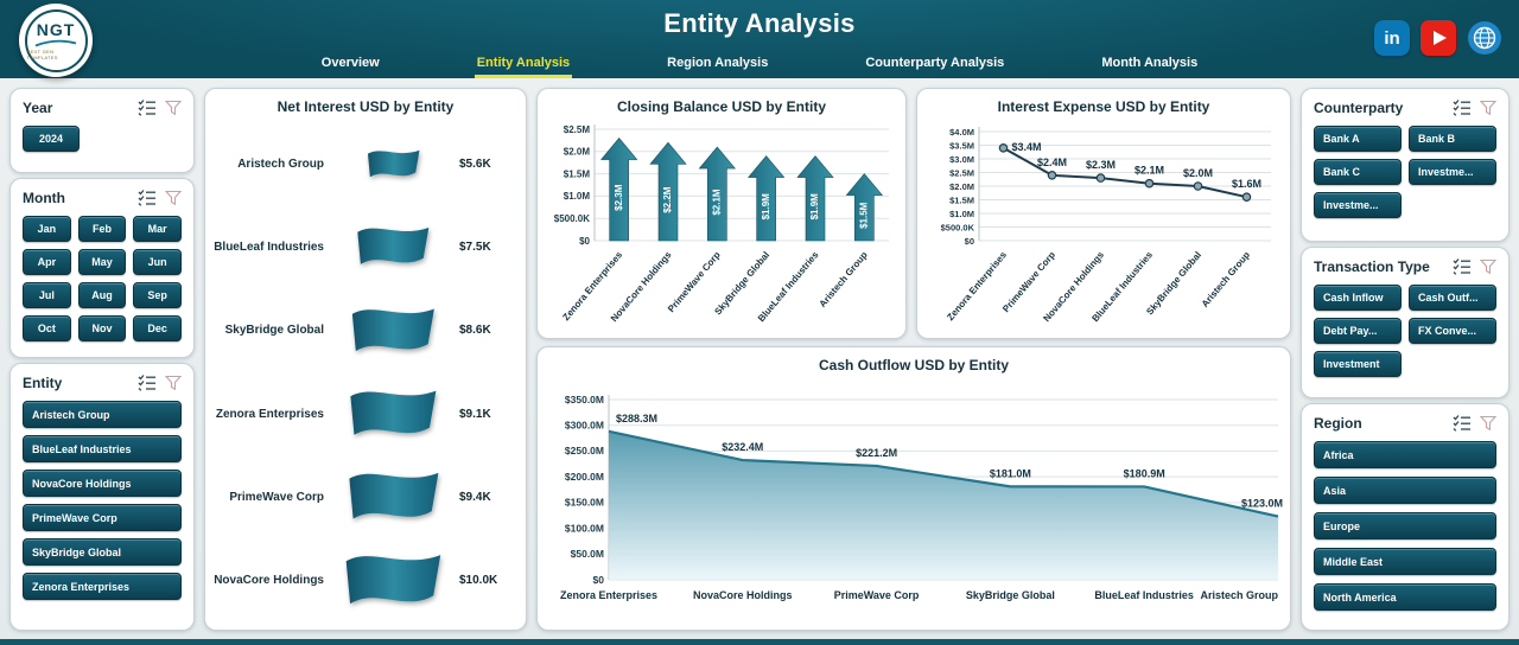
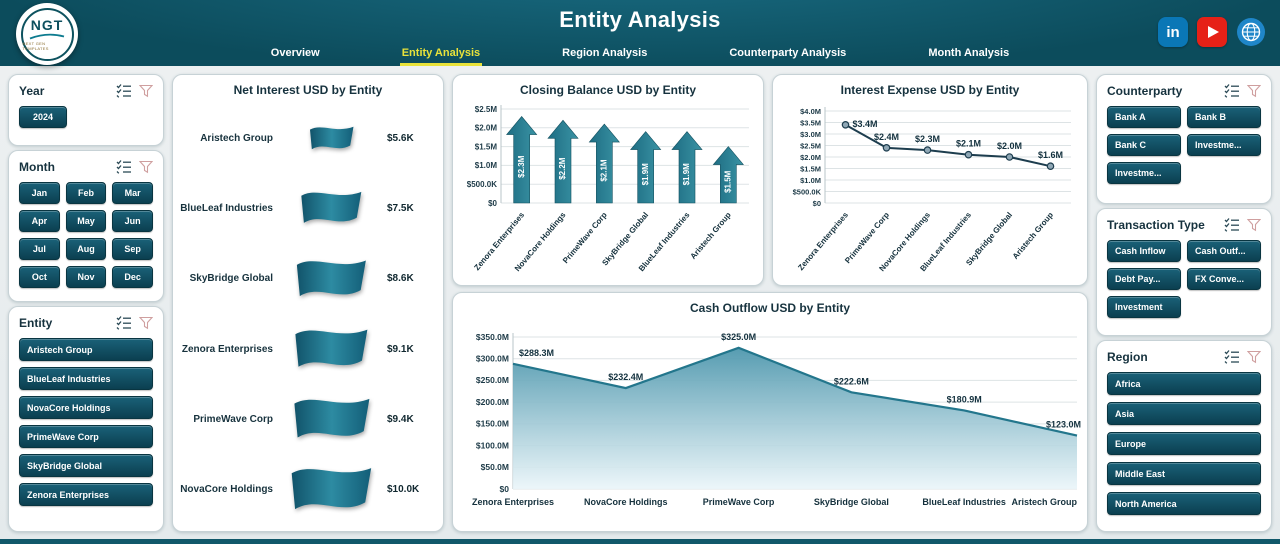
Cash Outflow USD by Entity/PrimeWave Corp: $221.2M -> $325.0M
Cash Outflow USD by Entity/SkyBridge Global: $181.0M -> $222.6M
